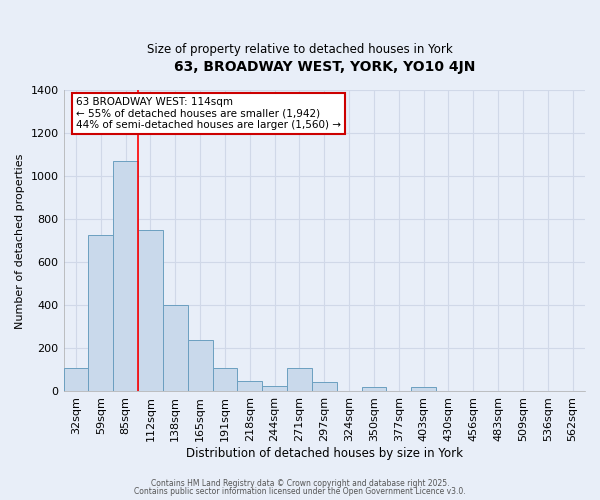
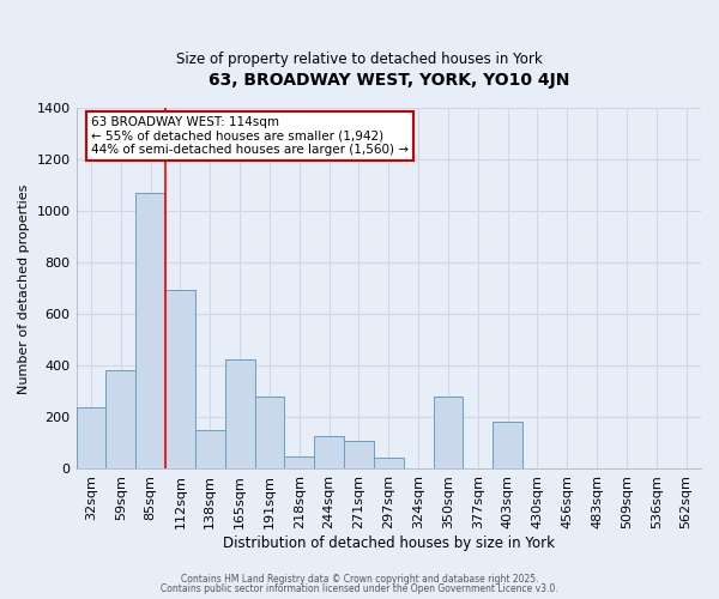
32sqm: 110 -> 240
59sqm: 730 -> 385
112sqm: 750 -> 695
138sqm: 400 -> 150
165sqm: 240 -> 425
191sqm: 110 -> 280
244sqm: 25 -> 130
350sqm: 20 -> 280
403sqm: 20 -> 185
